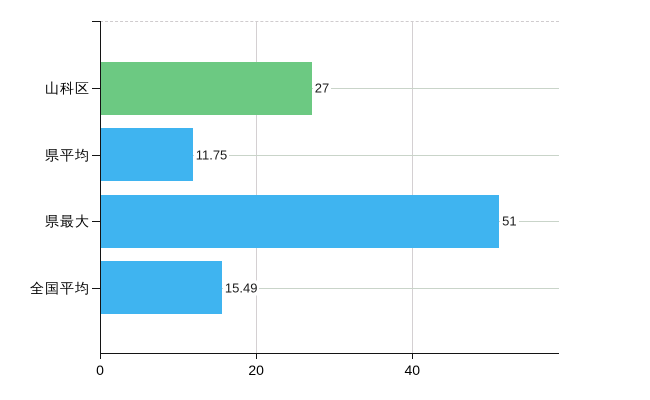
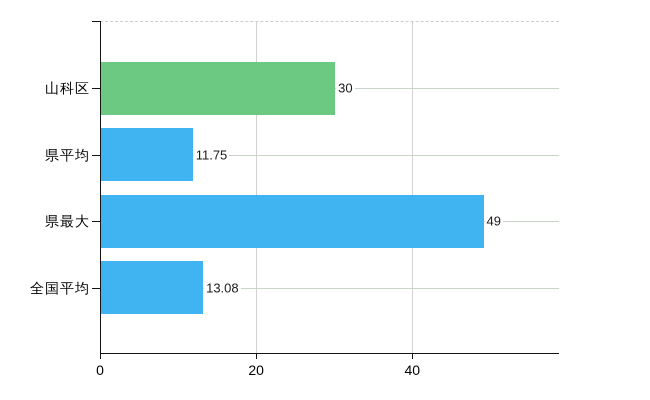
山科区: 27 -> 30
県最大: 51 -> 49
全国平均: 15.49 -> 13.08
